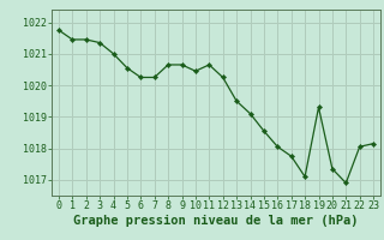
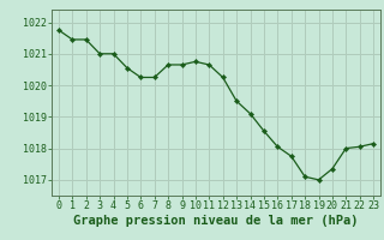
3: 1021.35 -> 1021.00
10: 1020.45 -> 1020.75
19: 1019.30 -> 1017.00
21: 1016.90 -> 1018.00
